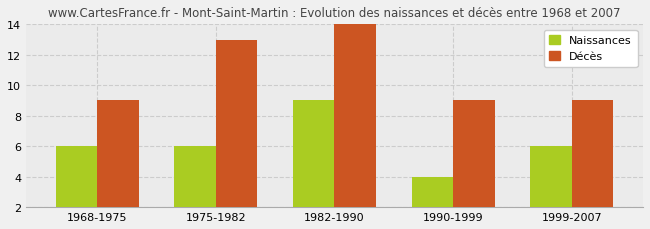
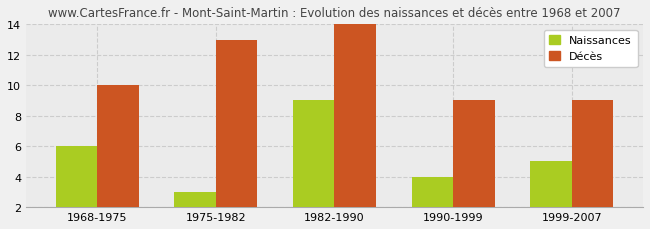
Décès/1968-1975: 9 -> 10
Naissances/1975-1982: 6 -> 3
Naissances/1999-2007: 6 -> 5
